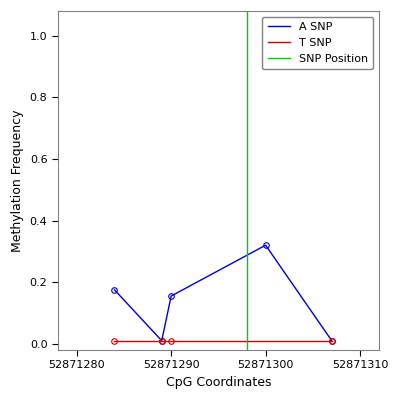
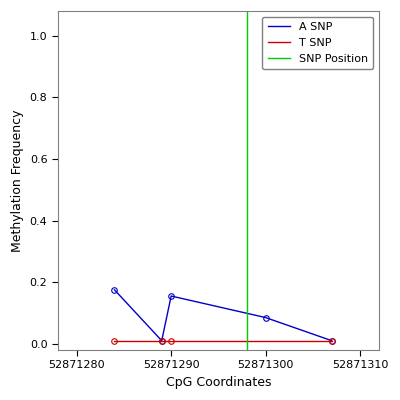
A SNP/52871300: 0.320 -> 0.085
